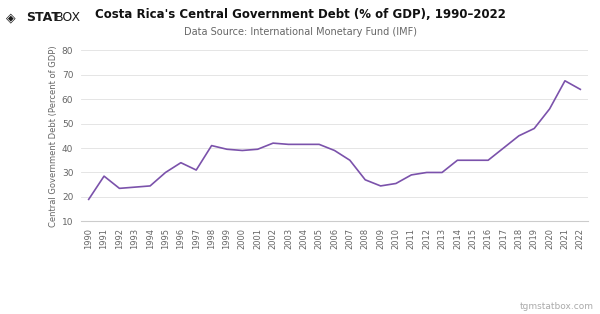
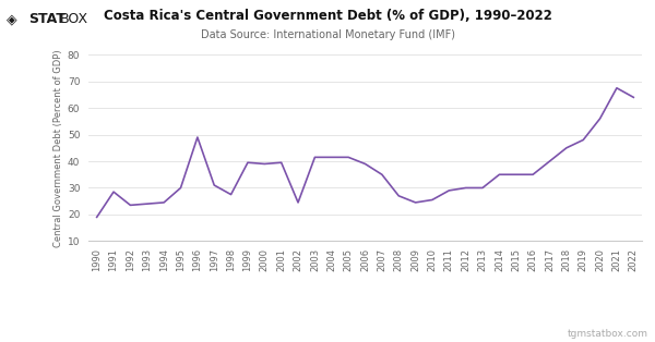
1996: 34.0 -> 49.0
1998: 41.0 -> 27.5
2002: 42.0 -> 24.5
